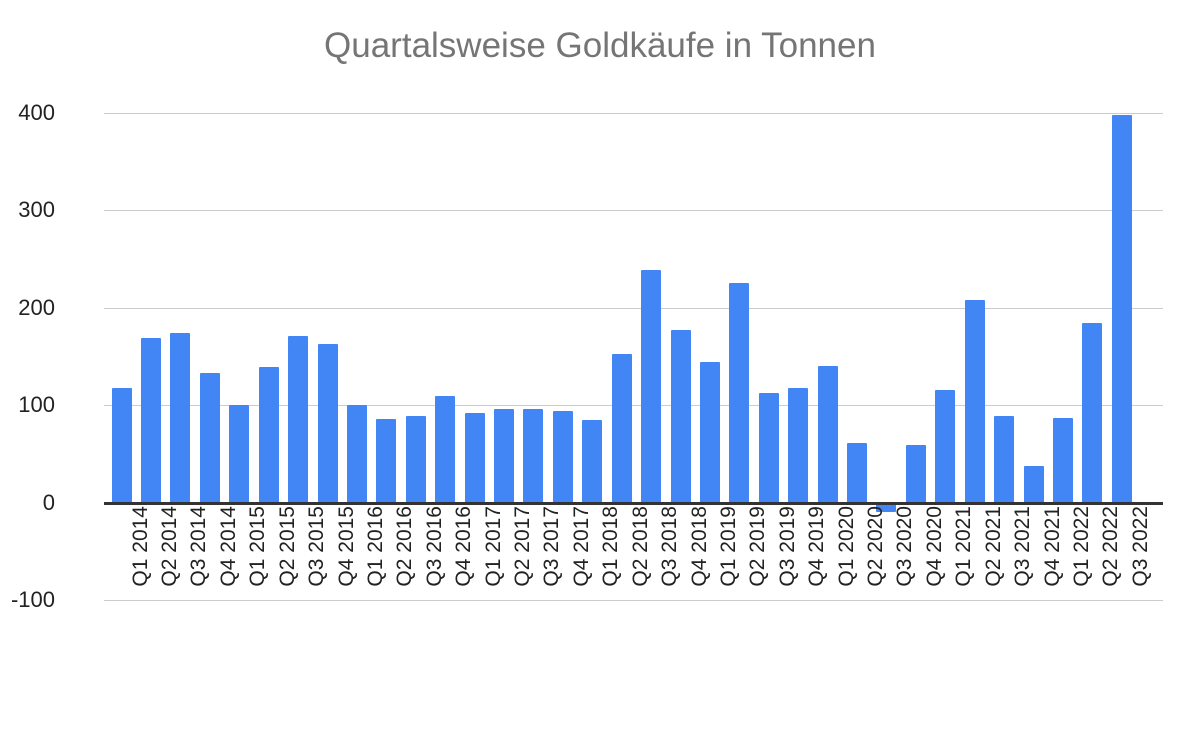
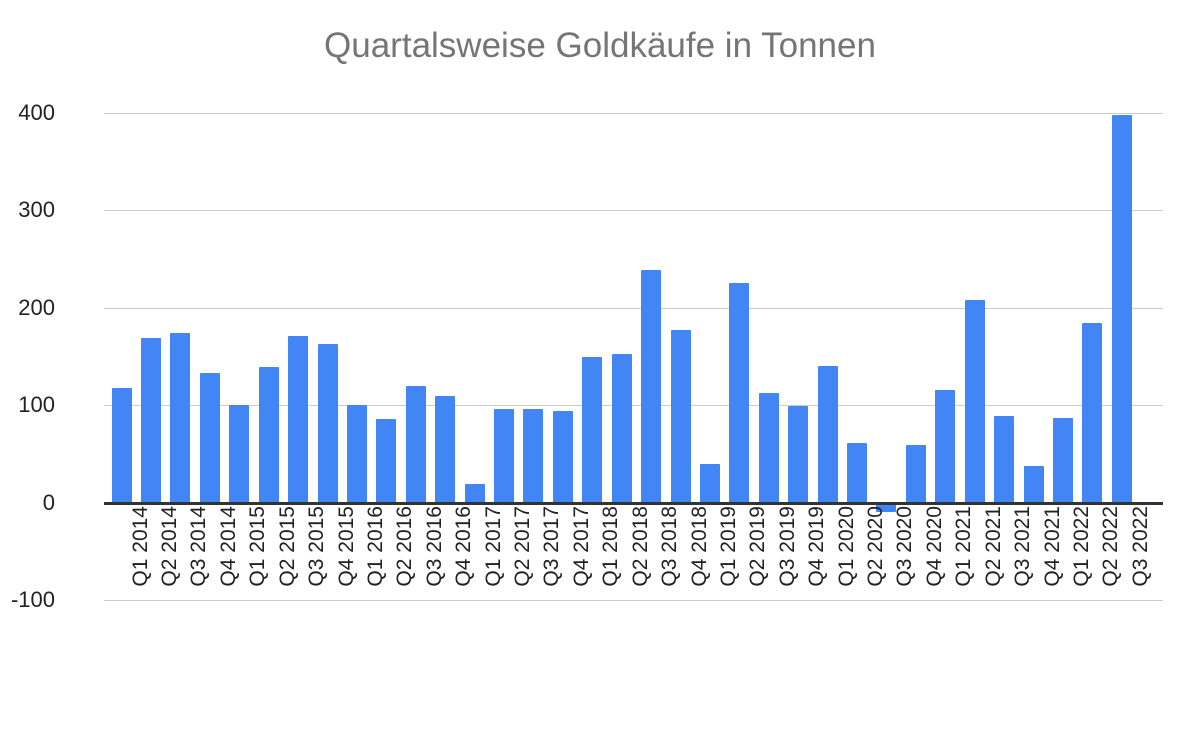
Q3 2016: 90 -> 120
Q1 2017: 90 -> 20
Q1 2018: 80 -> 150
Q1 2019: 140 -> 40
Q4 2019: 120 -> 100
